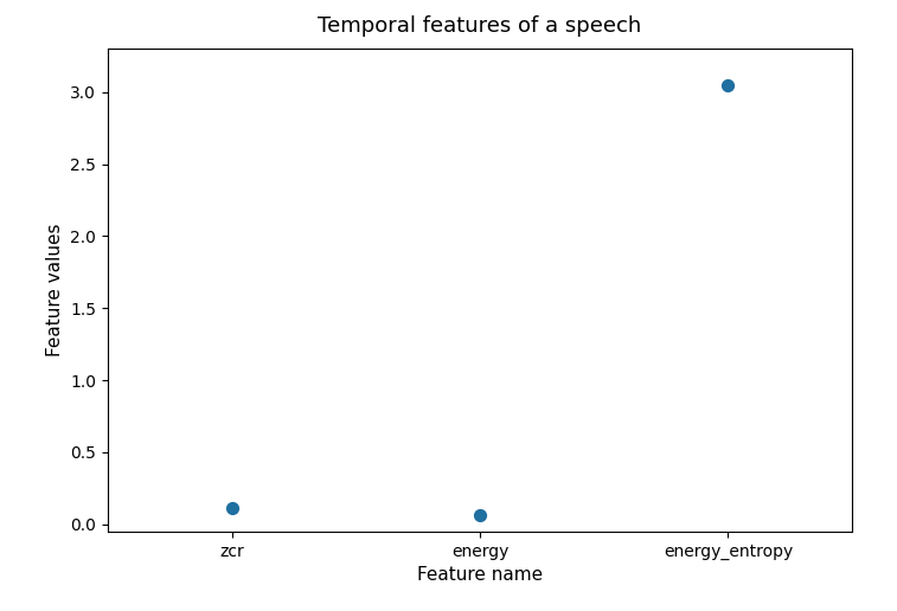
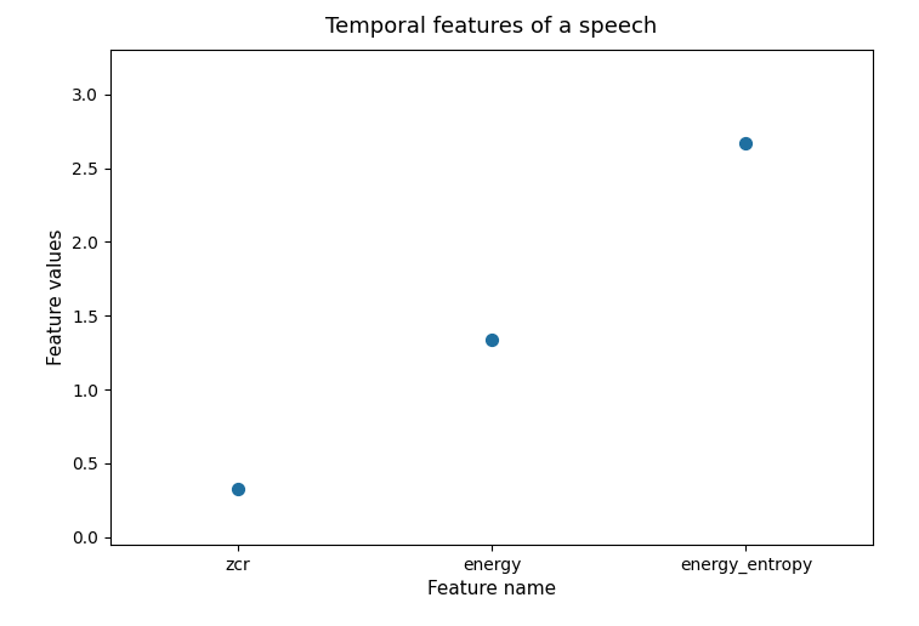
zcr: 0.11 -> 0.33
energy: 0.07 -> 1.34
energy_entropy: 3.05 -> 2.67
